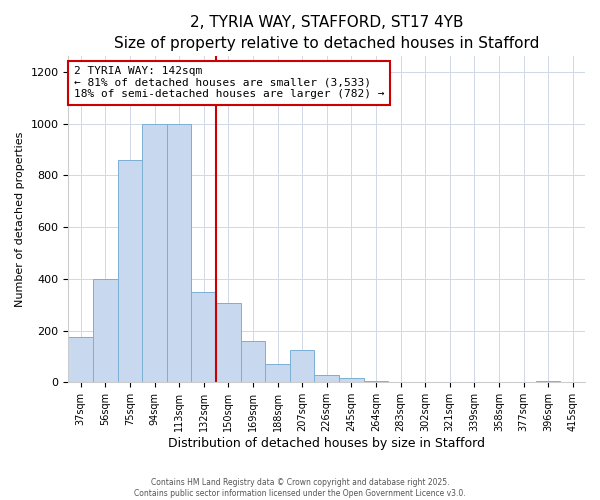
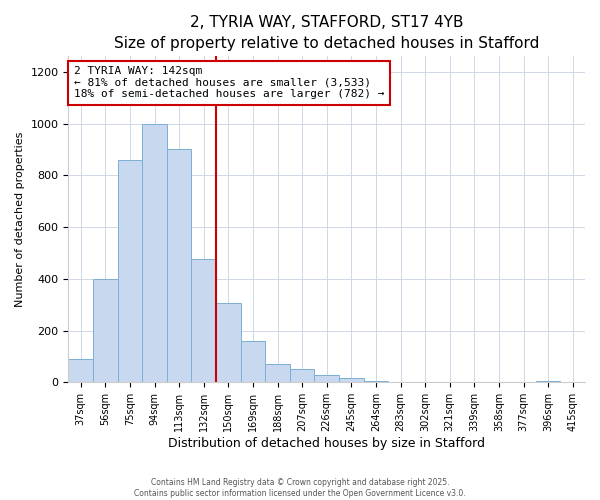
37sqm: 175 -> 90
113sqm: 1000 -> 900
132sqm: 350 -> 475
207sqm: 125 -> 50
